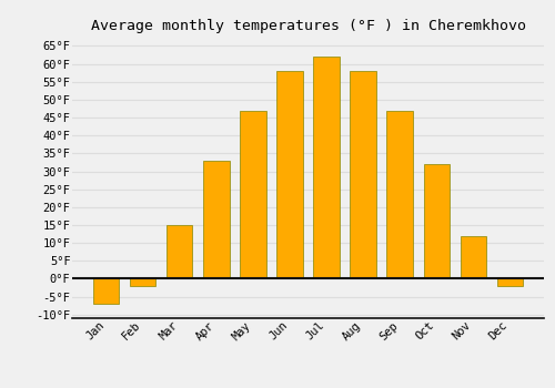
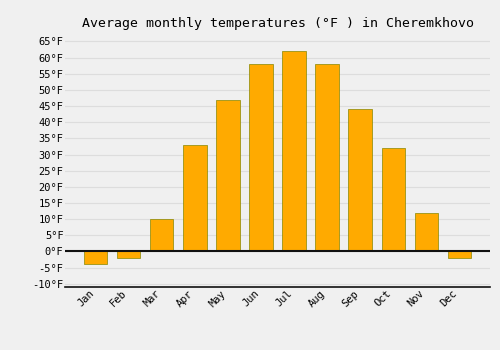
Jan: -7°F -> -4°F
Mar: 15°F -> 10°F
Sep: 47°F -> 44°F
